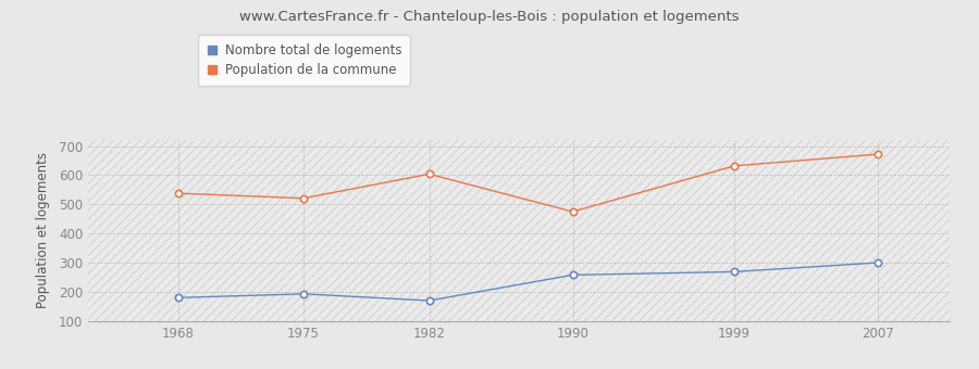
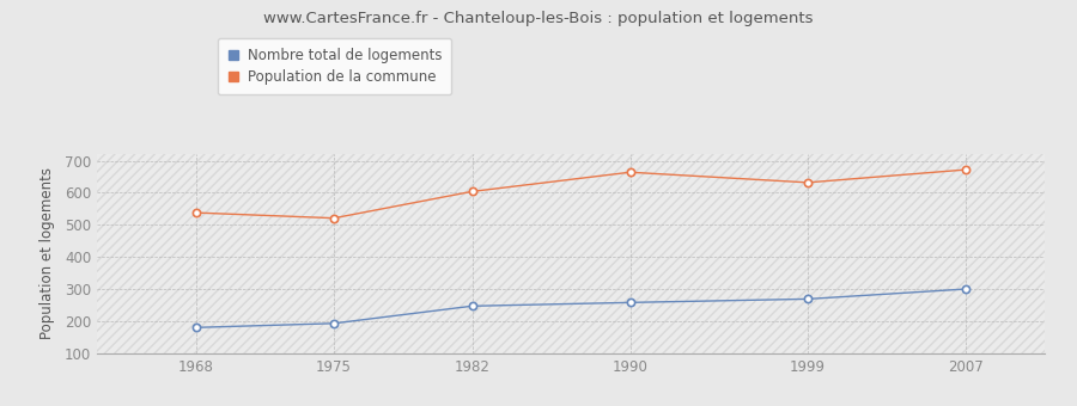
Nombre total de logements/1982: 170 -> 247
Population de la commune/1990: 475 -> 664
